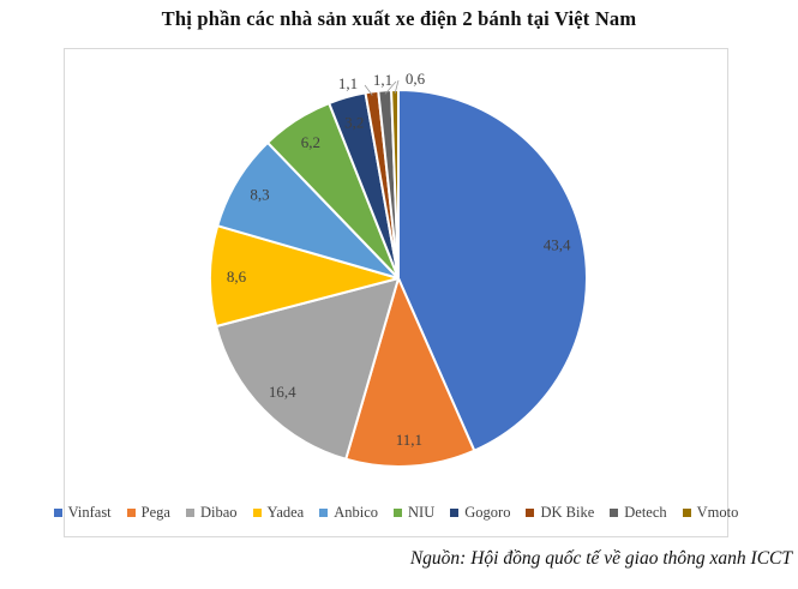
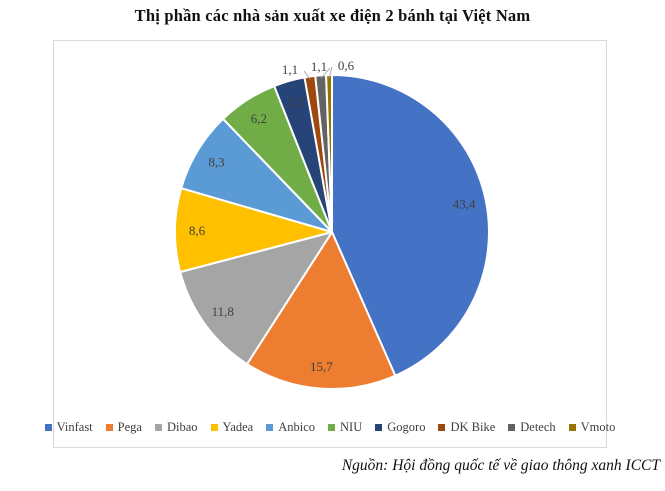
Pega: 11,1 -> 15,7
Dibao: 16,4 -> 11,8
